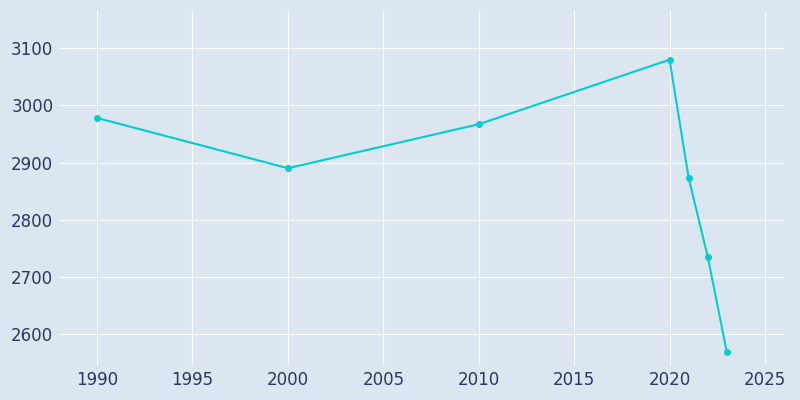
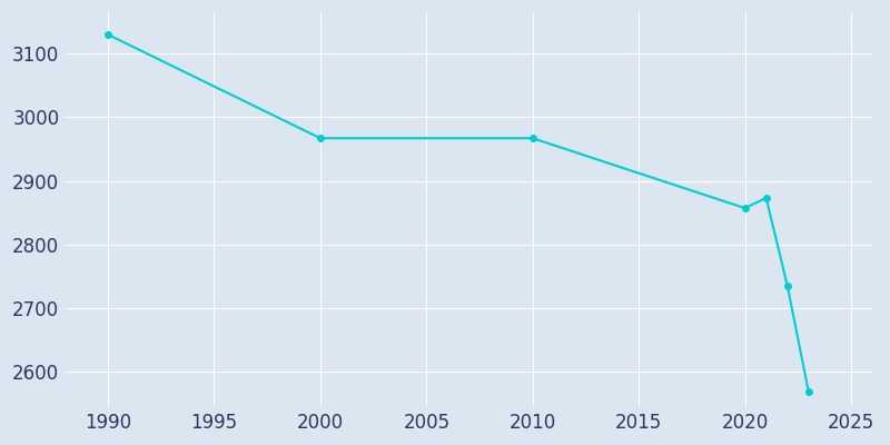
1990: 2978 -> 3130
2000: 2890 -> 2967
2020: 3080 -> 2857
